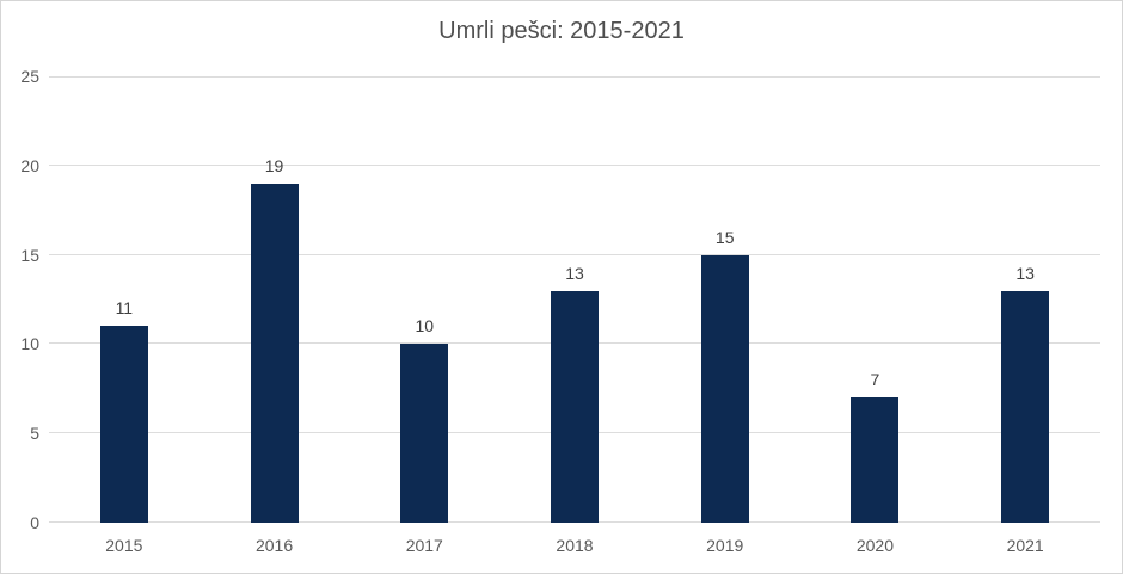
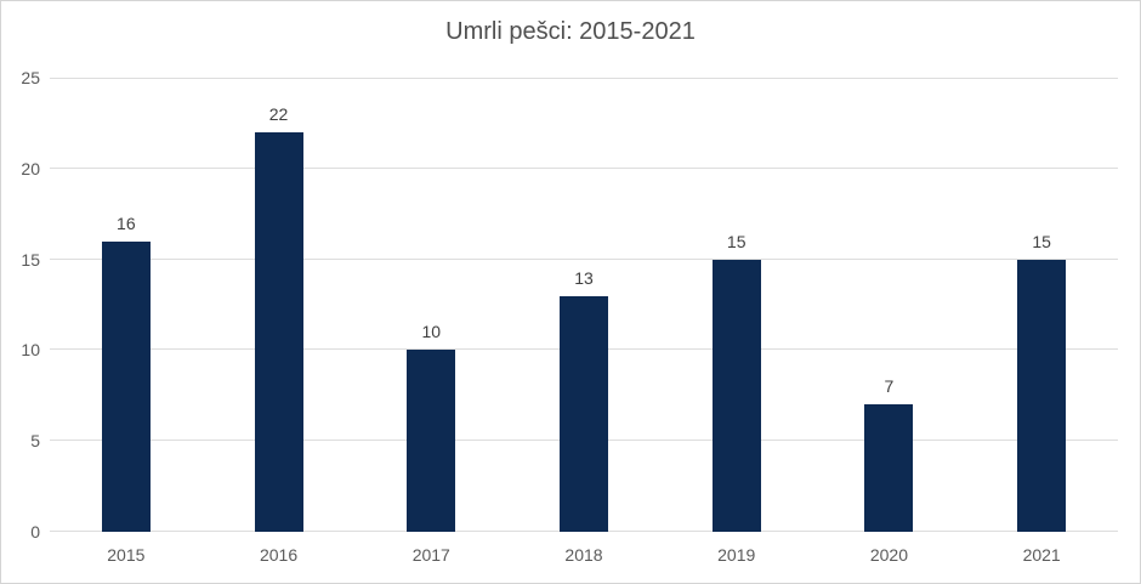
2015: 11 -> 16
2016: 19 -> 22
2021: 13 -> 15
